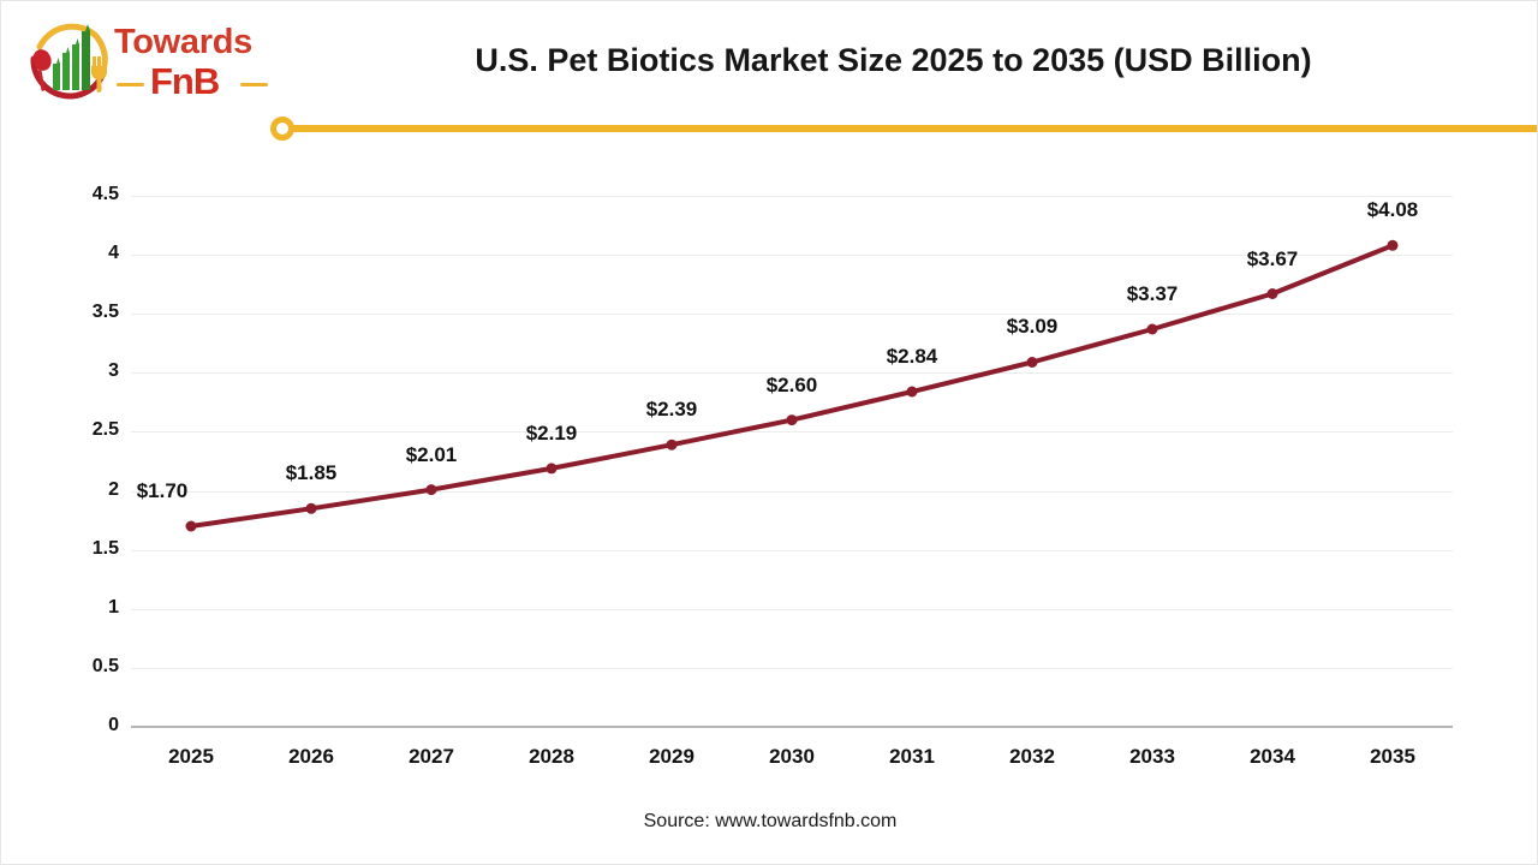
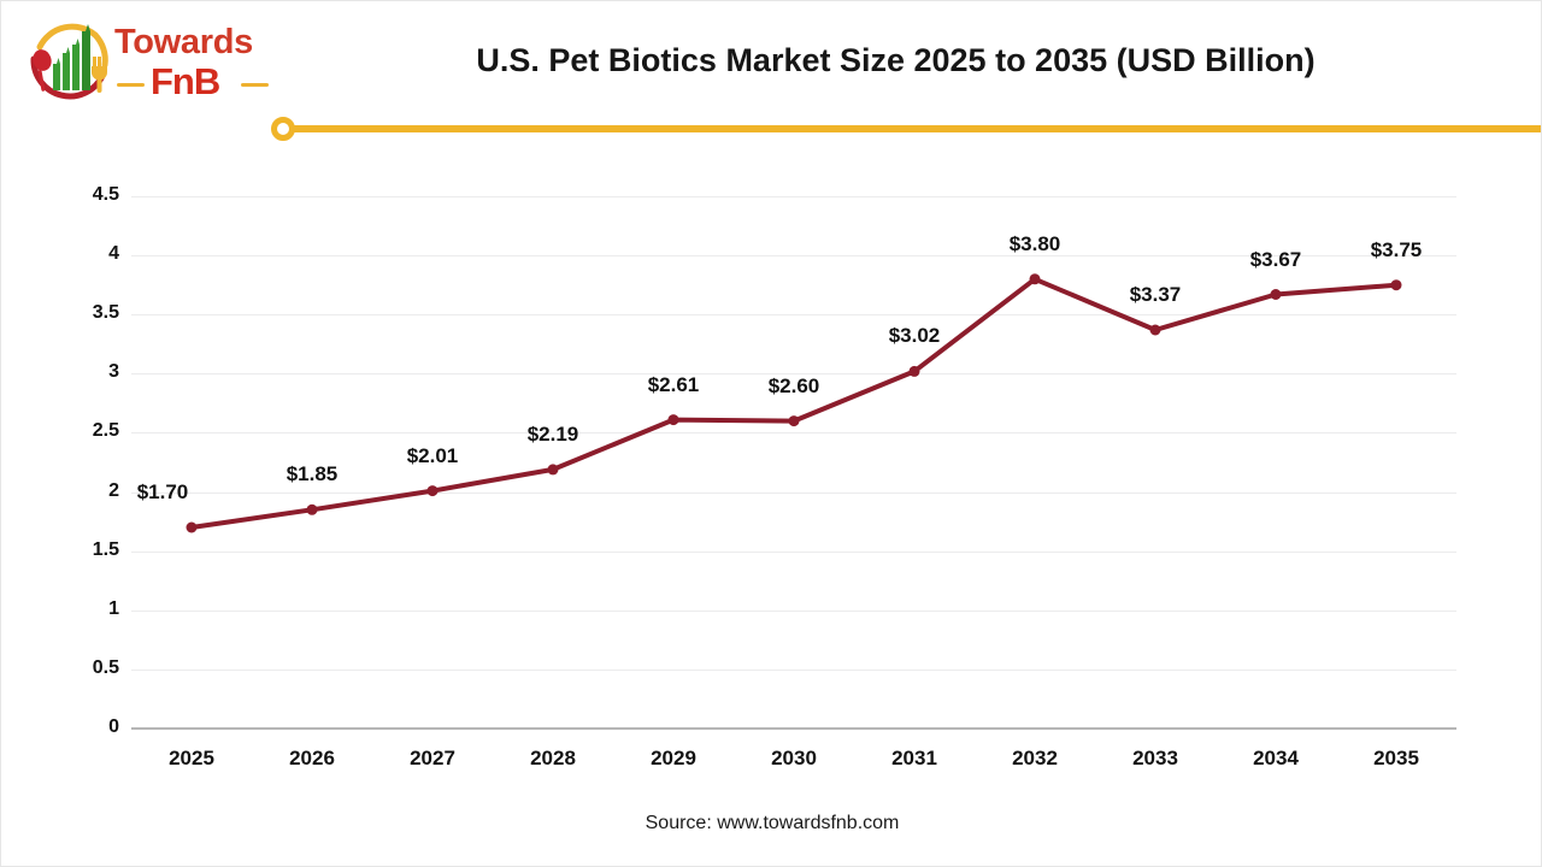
2029: $2.39 -> $2.61
2031: $2.84 -> $3.02
2032: $3.09 -> $3.80
2035: $4.08 -> $3.75
